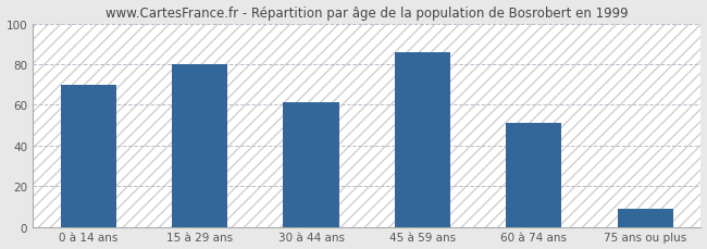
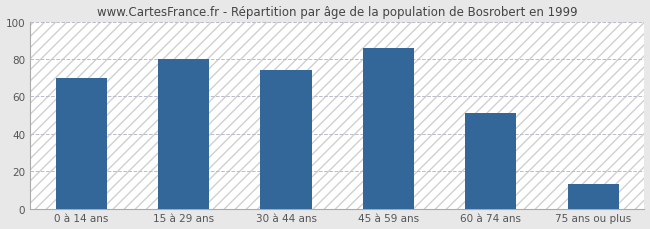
30 à 44 ans: 61 -> 74
75 ans ou plus: 9 -> 13
